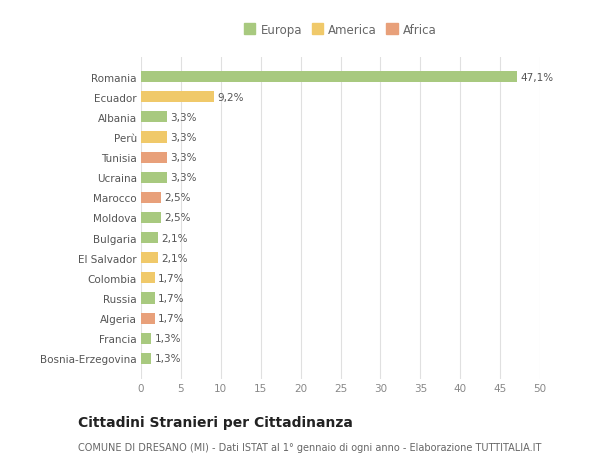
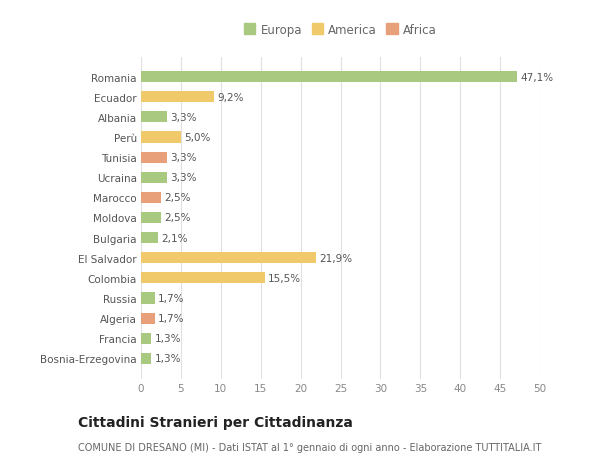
Perù: 3,3% -> 5,0%
El Salvador: 2,1% -> 21,9%
Colombia: 1,7% -> 15,5%
